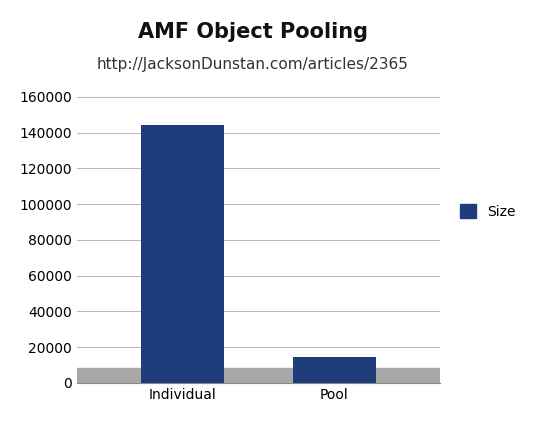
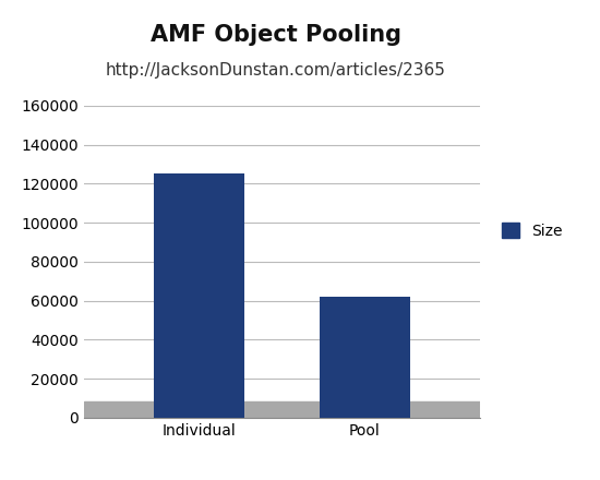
Individual: 144000 -> 125000
Pool: 14000 -> 62000
